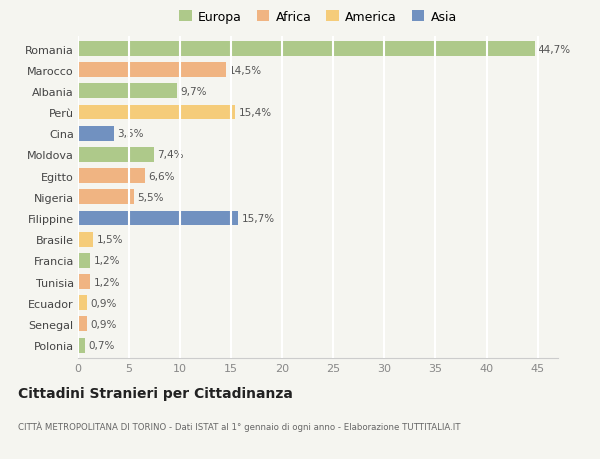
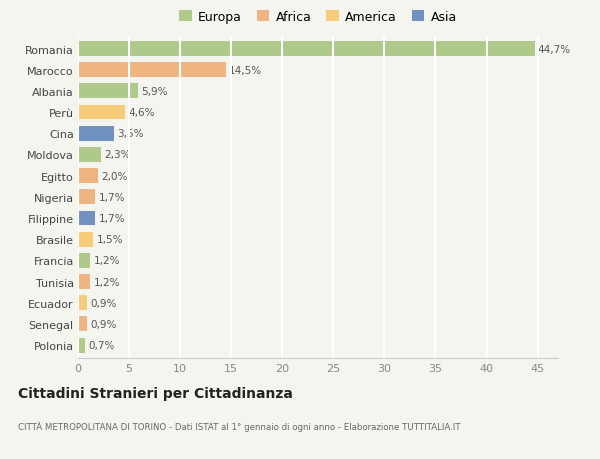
Albania: 9,7% -> 5,9%
Perù: 15,4% -> 4,6%
Moldova: 7,4% -> 2,3%
Egitto: 6,6% -> 2,0%
Nigeria: 5,5% -> 1,7%
Filippine: 15,7% -> 1,7%
